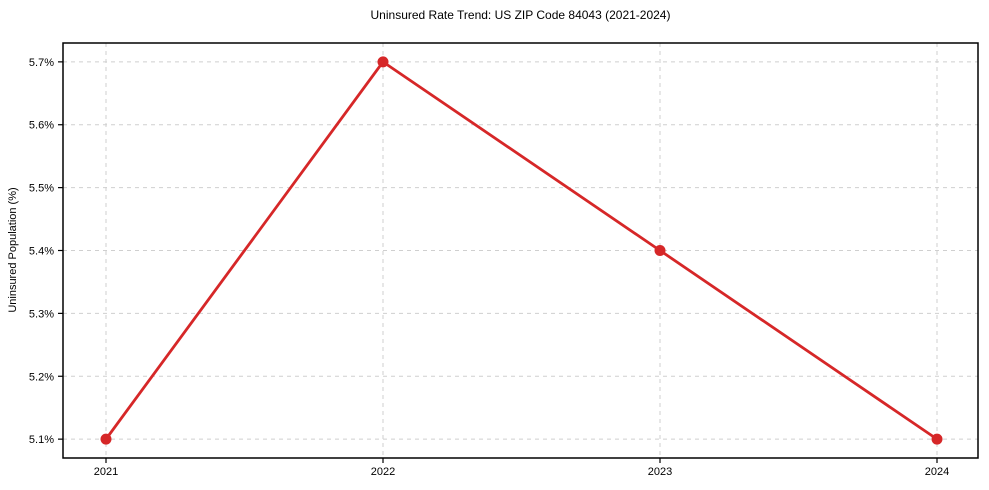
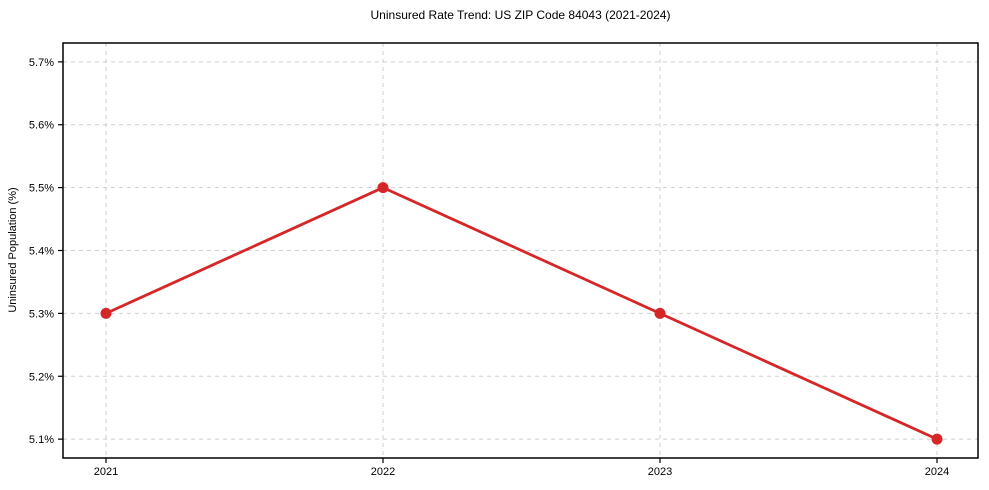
2021: 5.1% -> 5.3%
2022: 5.7% -> 5.5%
2023: 5.4% -> 5.3%
